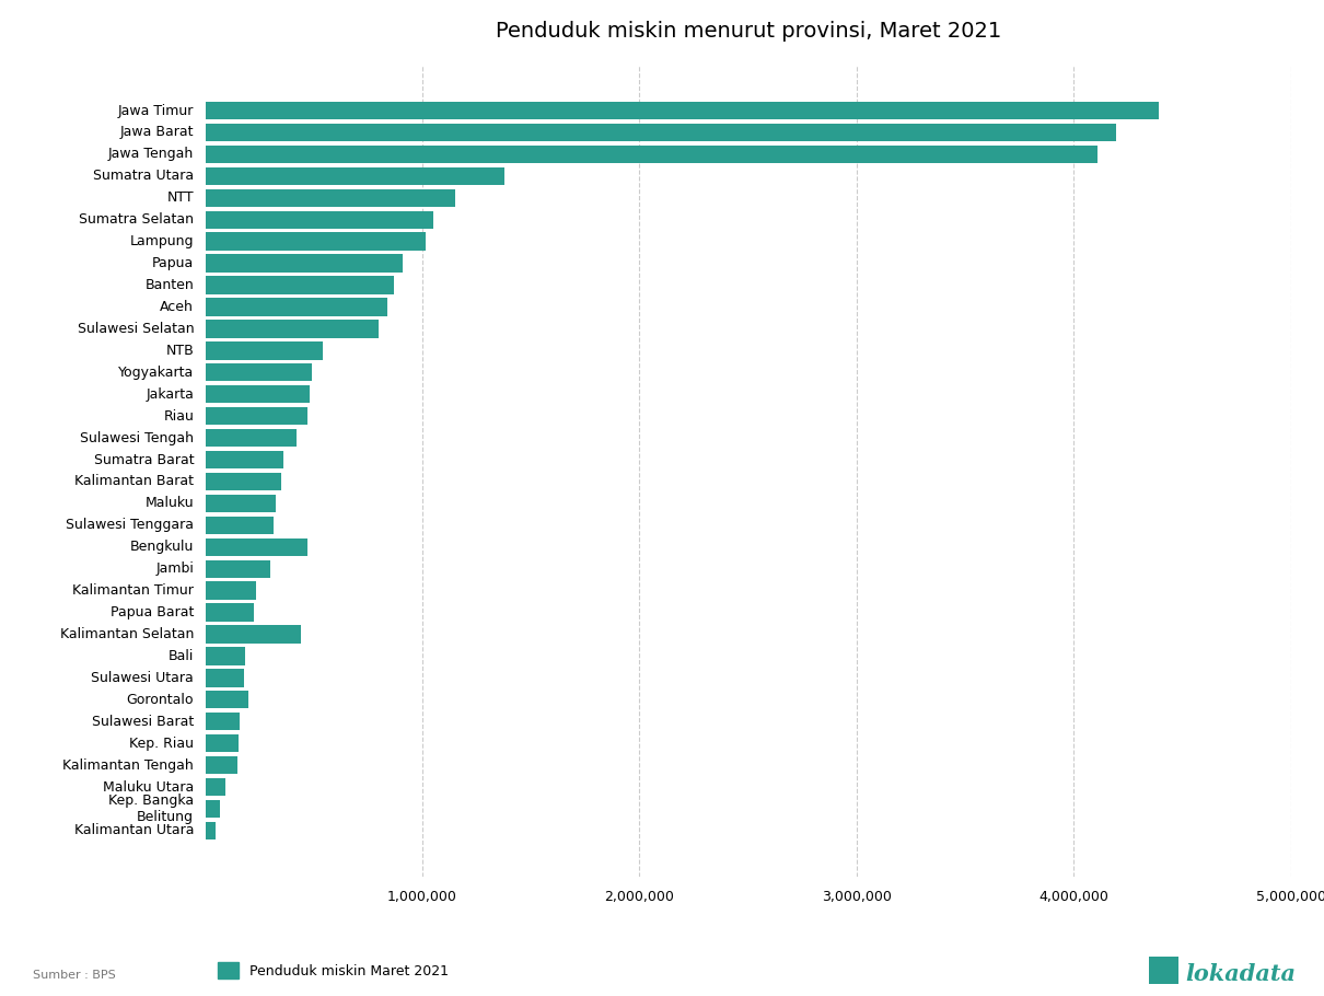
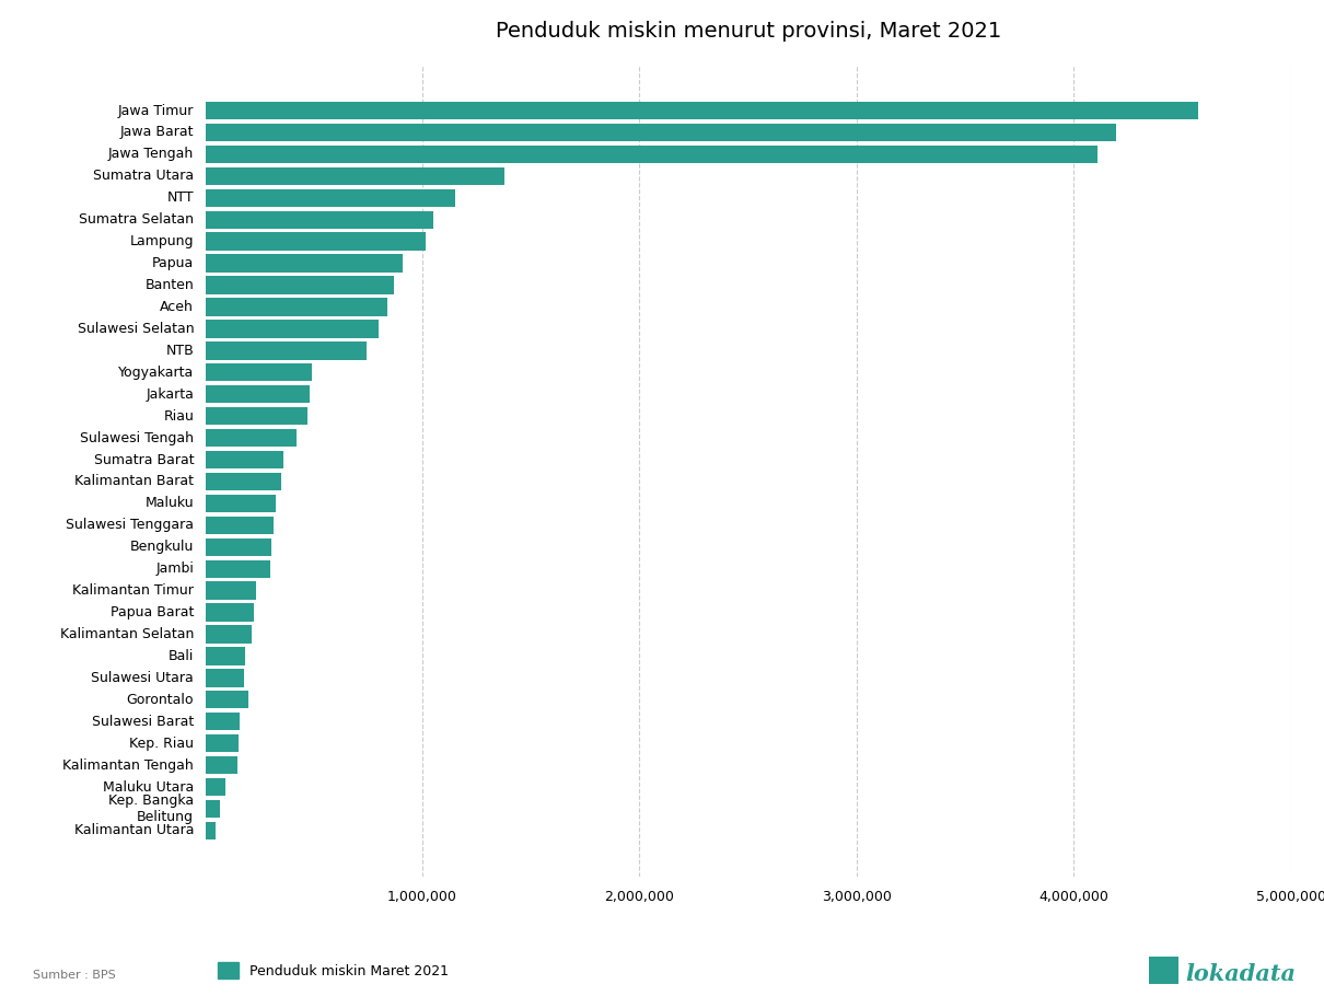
Jawa Timur: 4,390,000 -> 4,570,000
NTB: 540,000 -> 740,000
Bengkulu: 470,000 -> 310,000
Kalimantan Selatan: 440,000 -> 210,000
